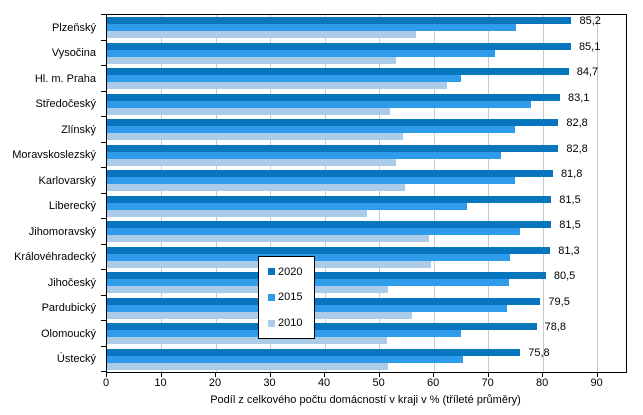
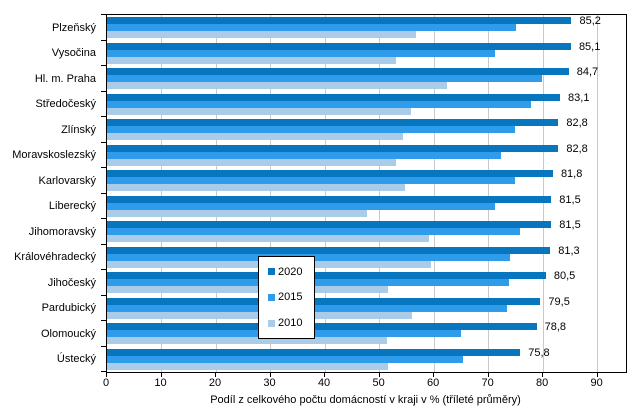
2015/Hl. m. Praha: 65 -> 80
2010/Středočeský: 52 -> 56
2015/Liberecký: 66 -> 71
